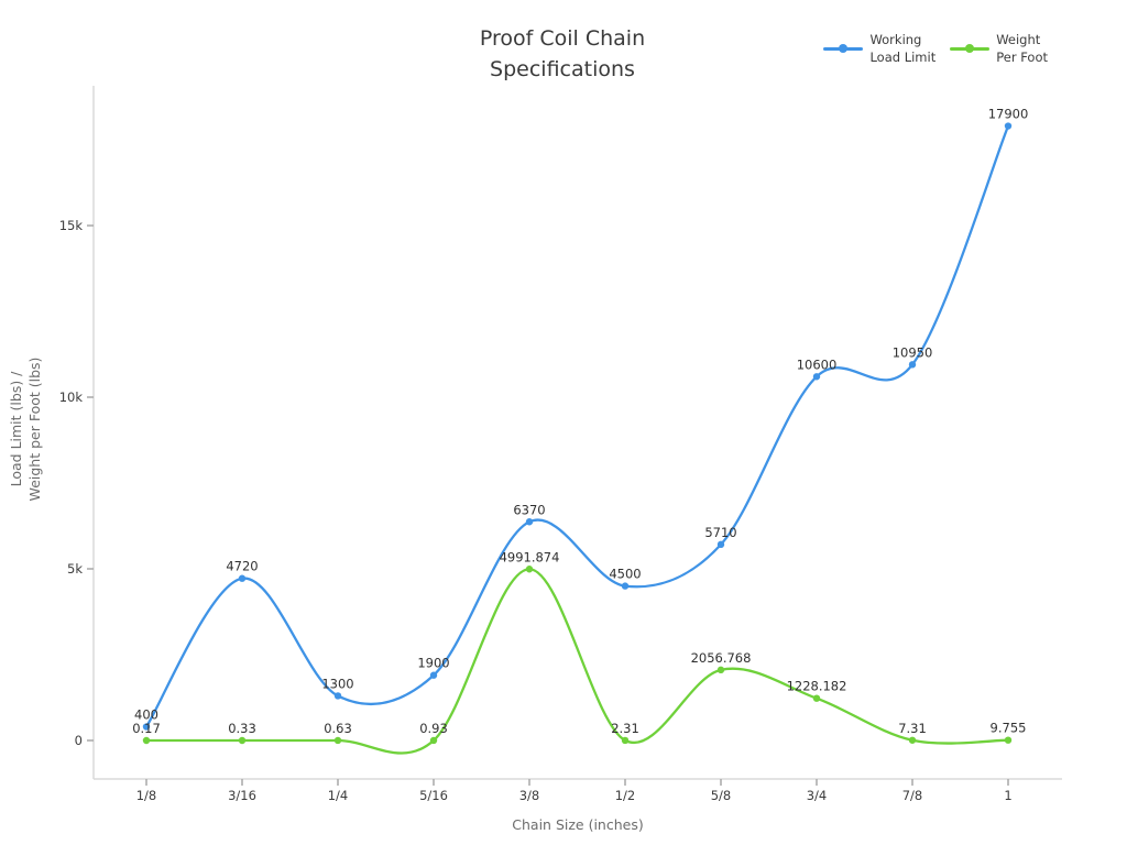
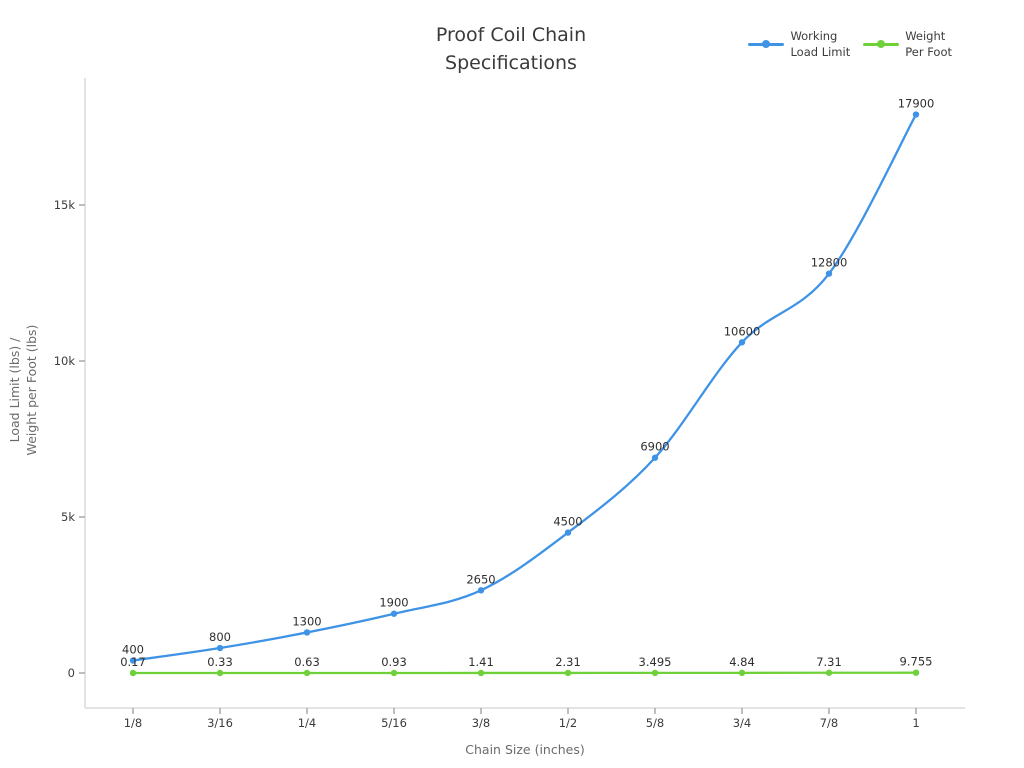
Working Load Limit/3/16: 4720 -> 800
Working Load Limit/3/8: 6370 -> 2650
Weight Per Foot/3/8: 4991.874 -> 1.41
Working Load Limit/5/8: 5710 -> 6900
Weight Per Foot/5/8: 2056.768 -> 3.495
Weight Per Foot/3/4: 1228.182 -> 4.84
Working Load Limit/7/8: 10950 -> 12800
